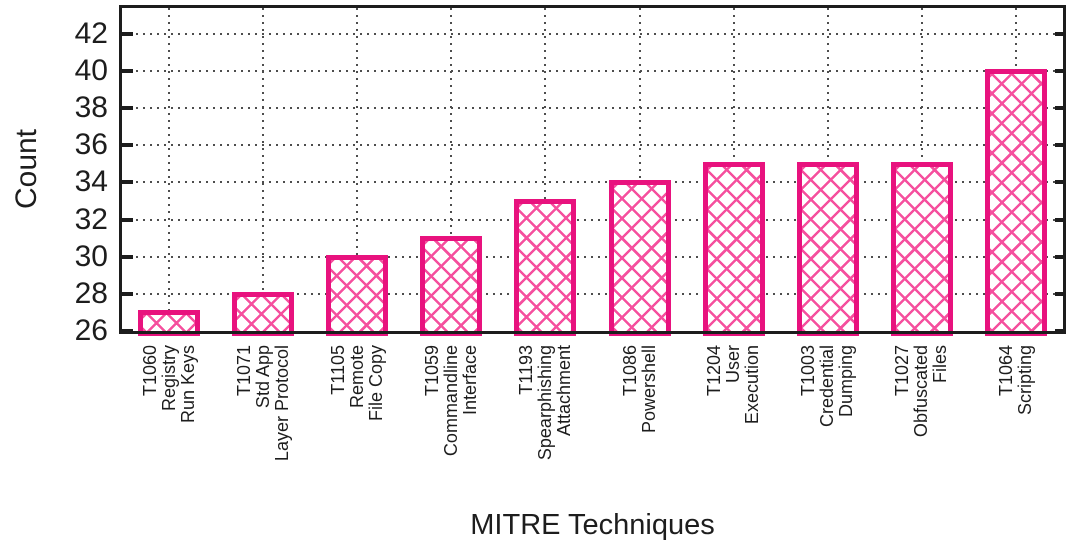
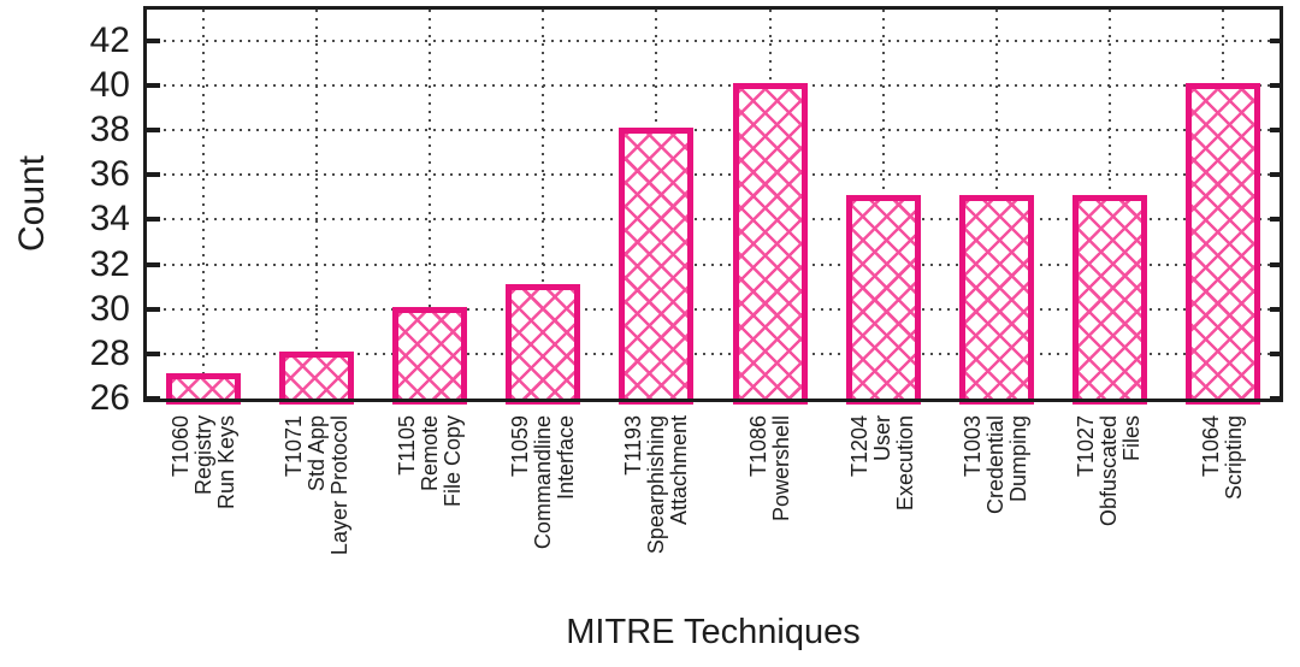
T1193 Spearphishing Attachment: 33 -> 38
T1086 Powershell: 34 -> 40
